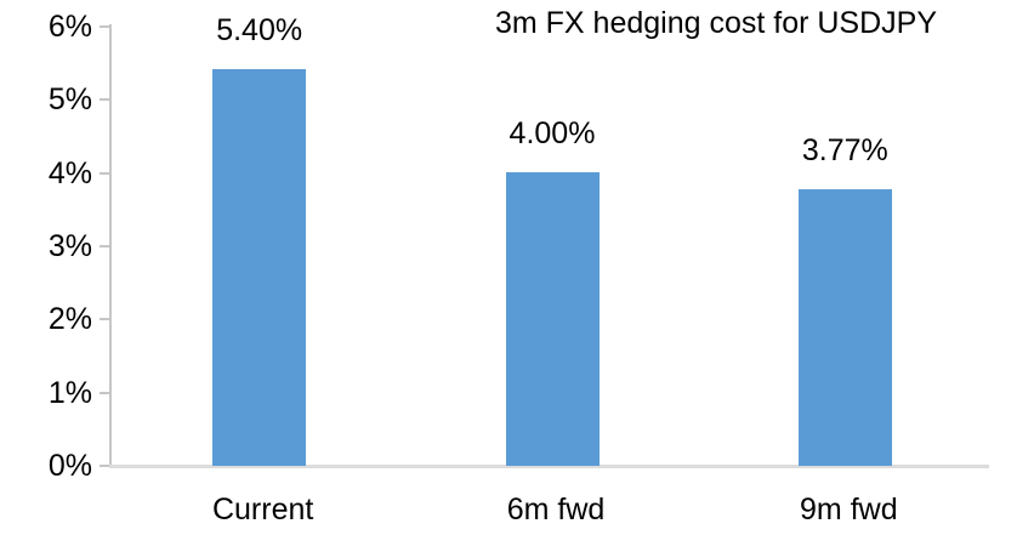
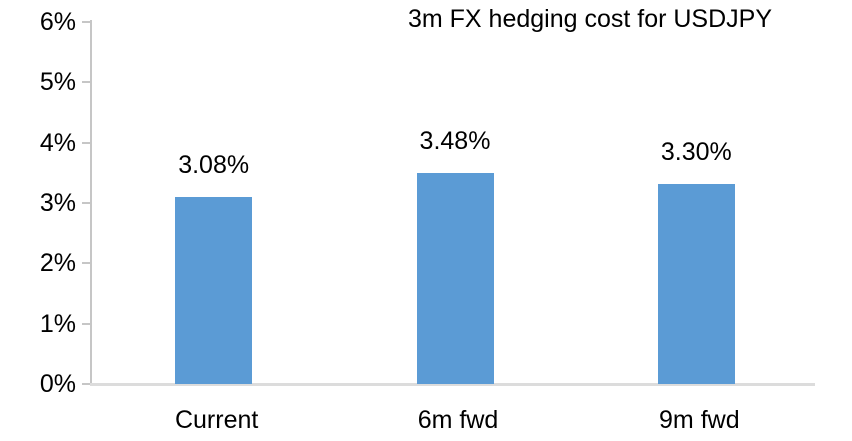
Current: 5.40% -> 3.08%
6m fwd: 4.00% -> 3.48%
9m fwd: 3.77% -> 3.30%
